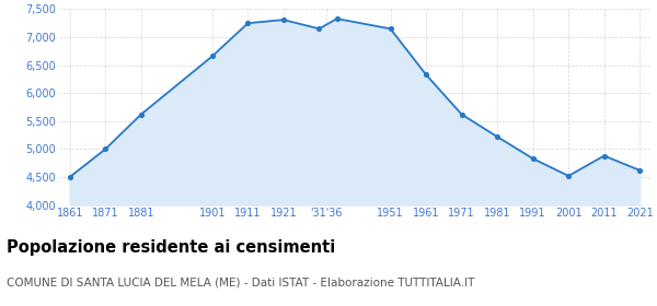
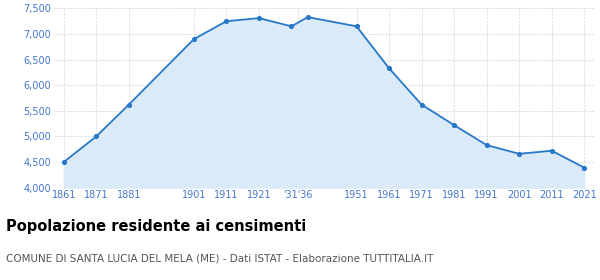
1901: 6,660 -> 6,900
2001: 4,520 -> 4,660
2011: 4,880 -> 4,720
2021: 4,620 -> 4,390
